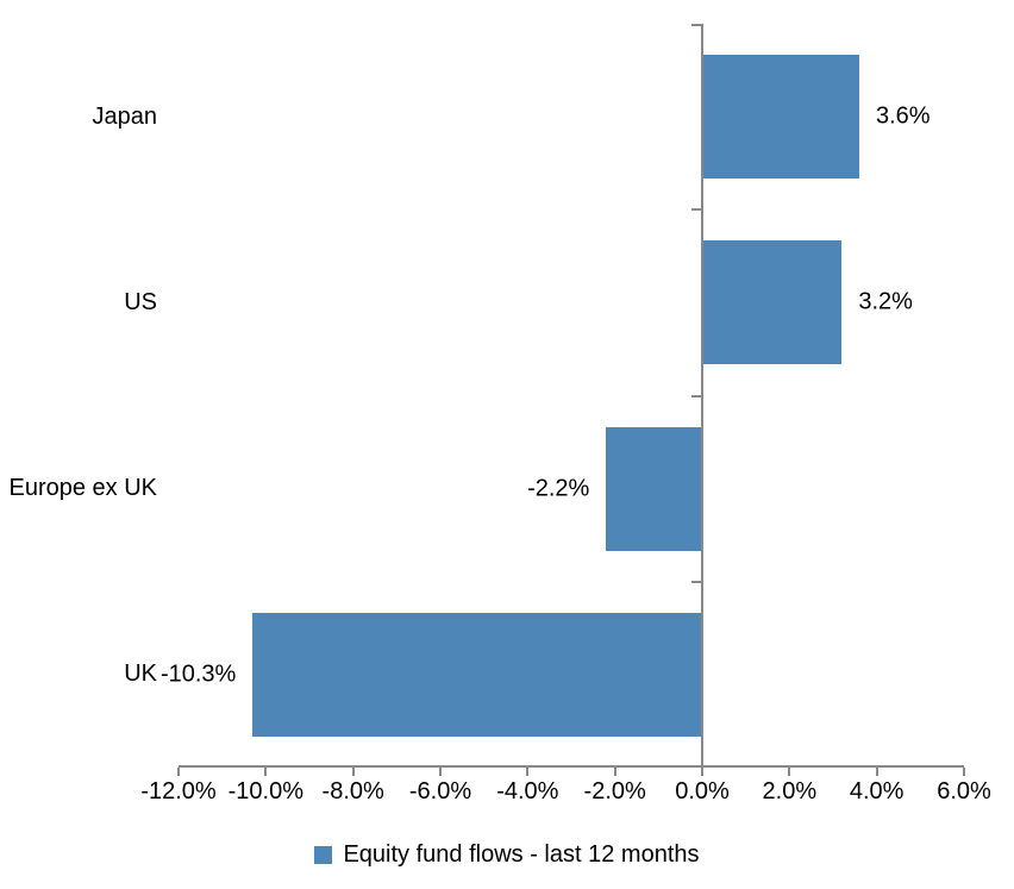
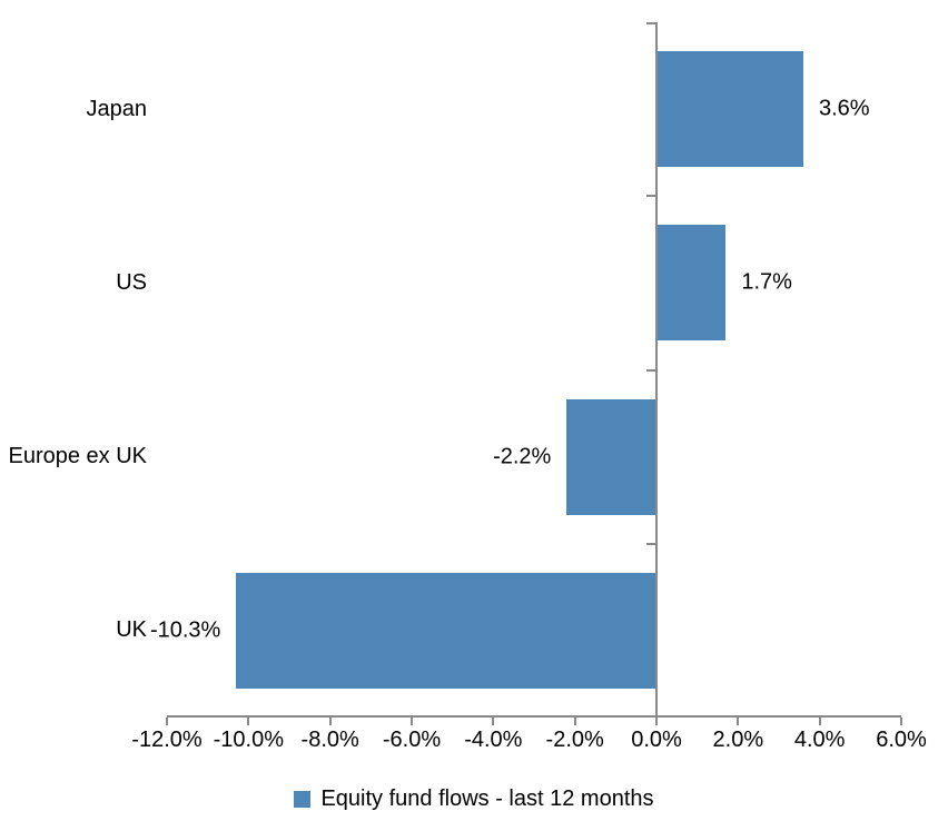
US: 3.2% -> 1.7%
